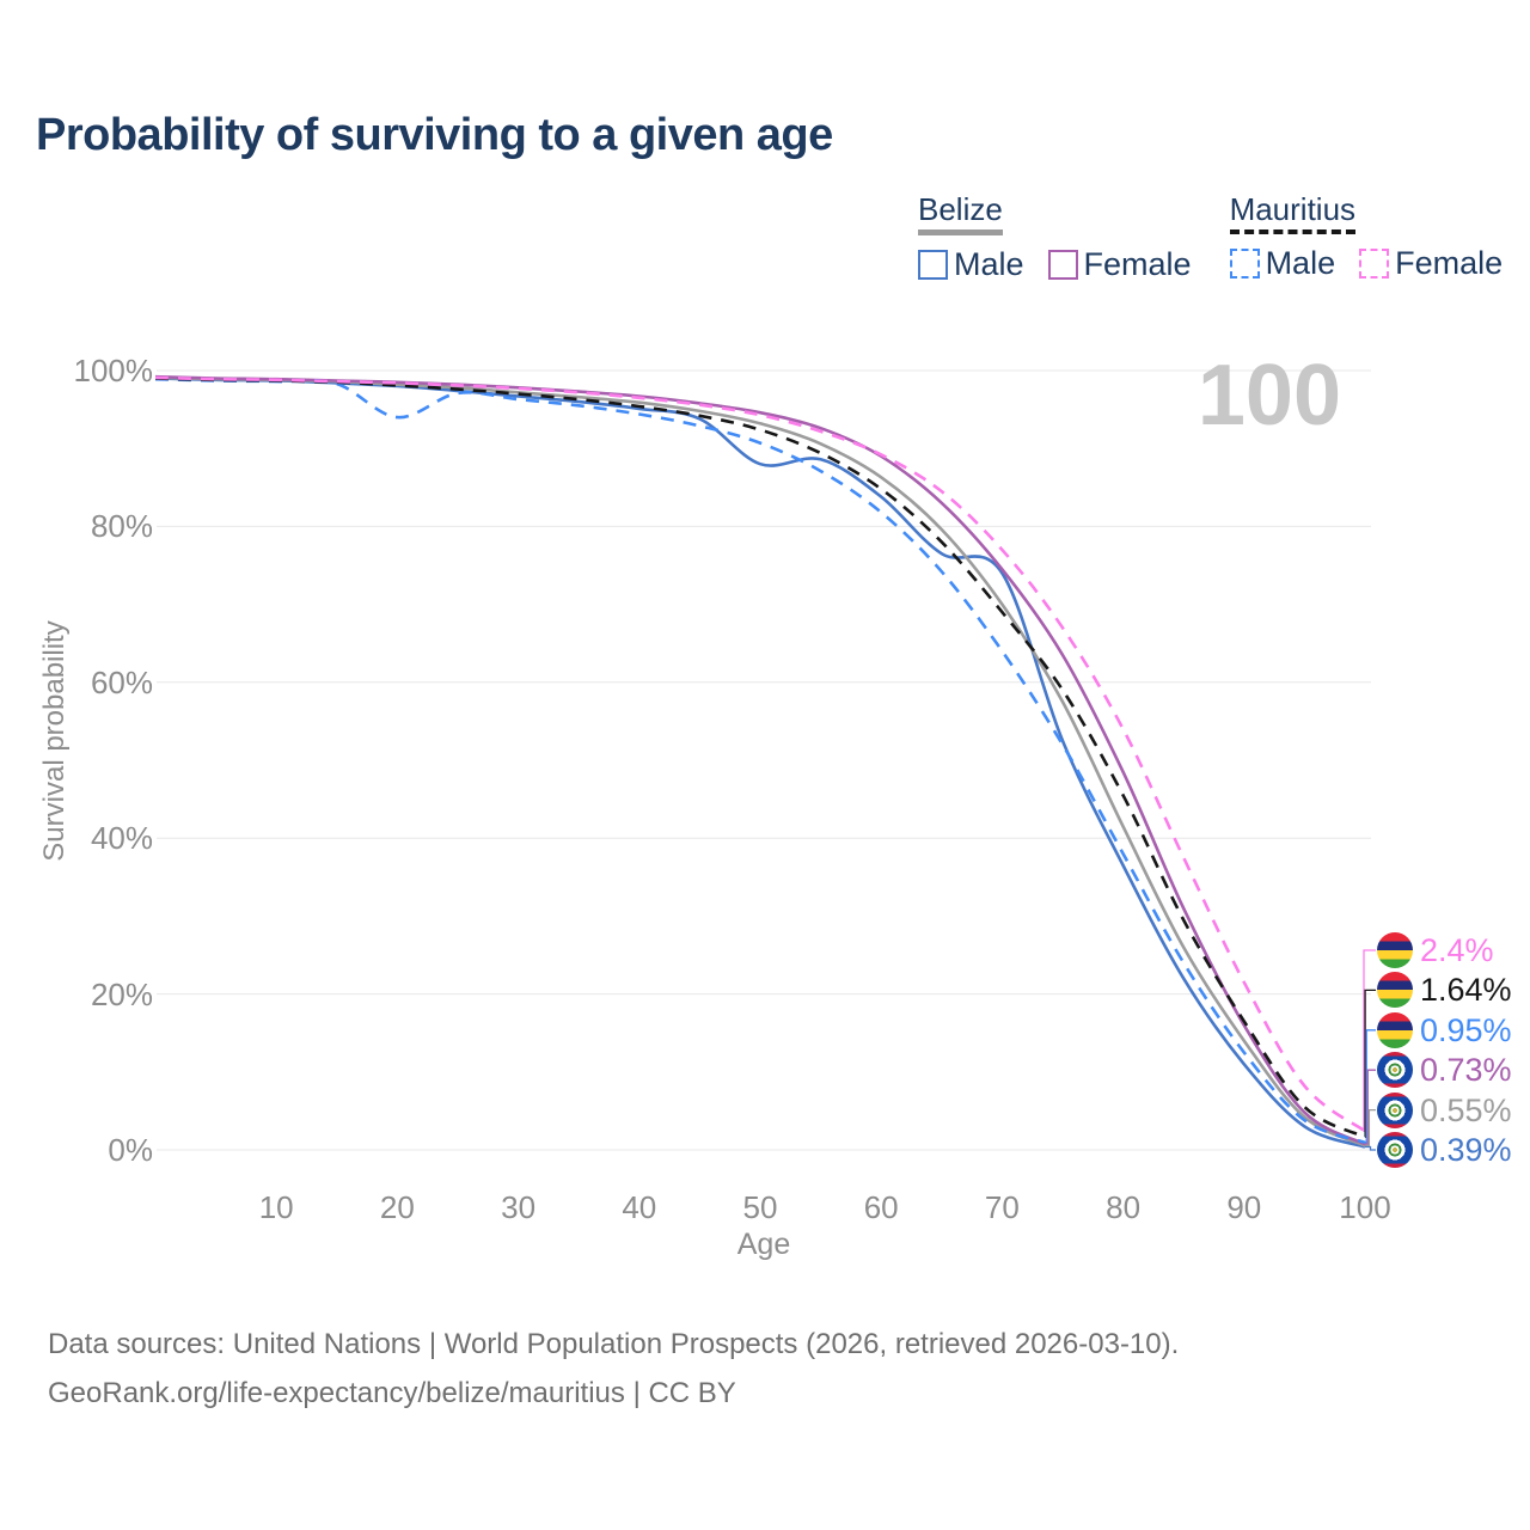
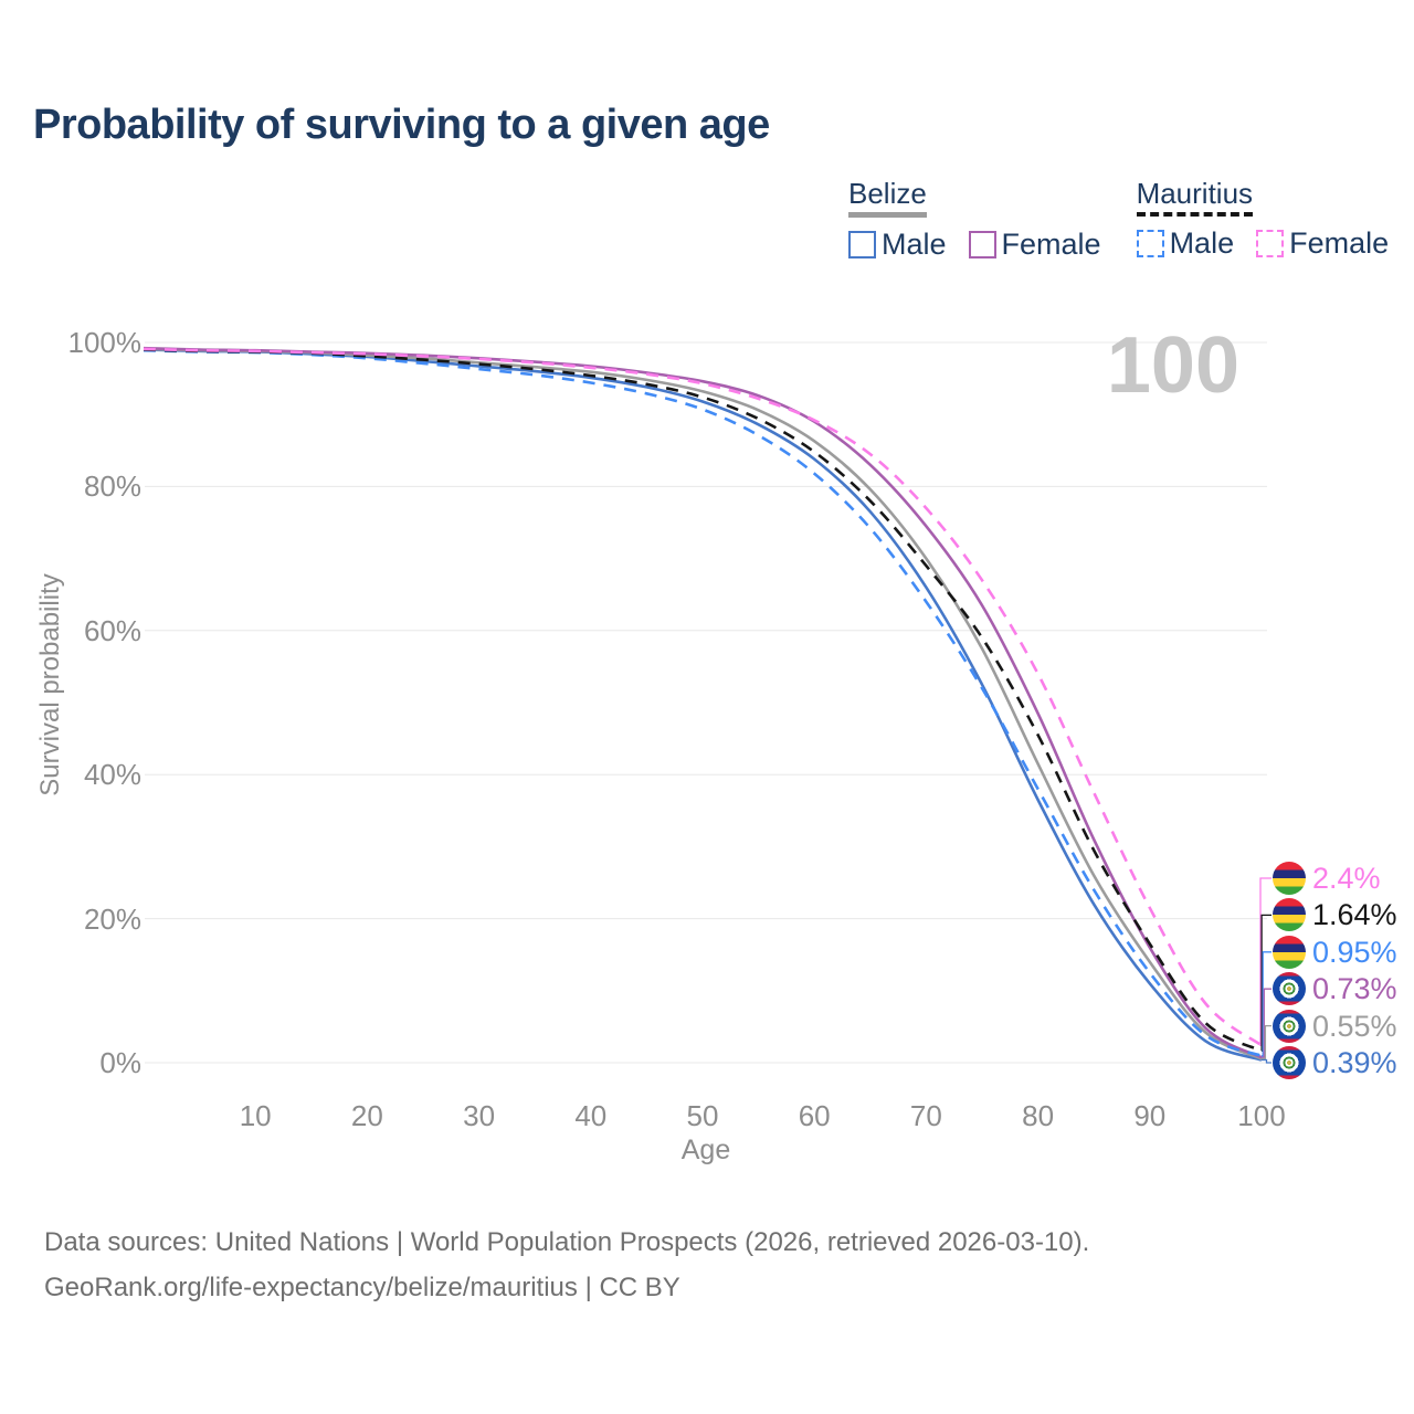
Mauritius Male/20: 94% -> 98%
Belize Male/50: 88% -> 92%
Belize Male/70: 74% -> 66%
